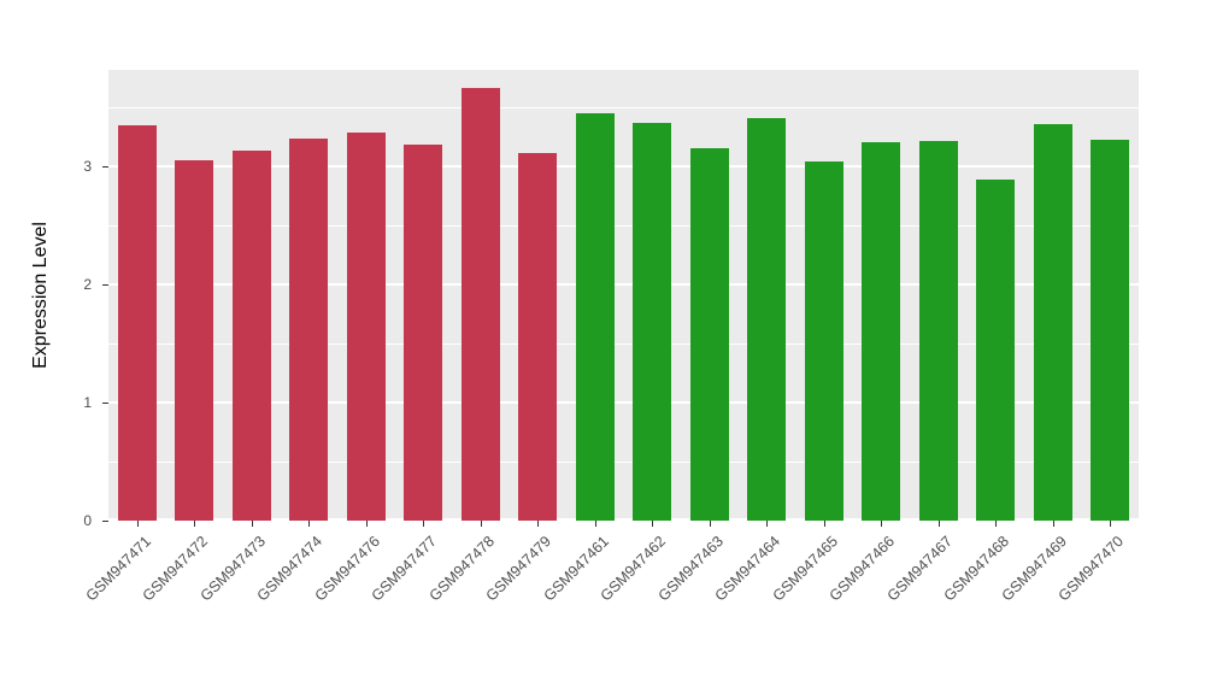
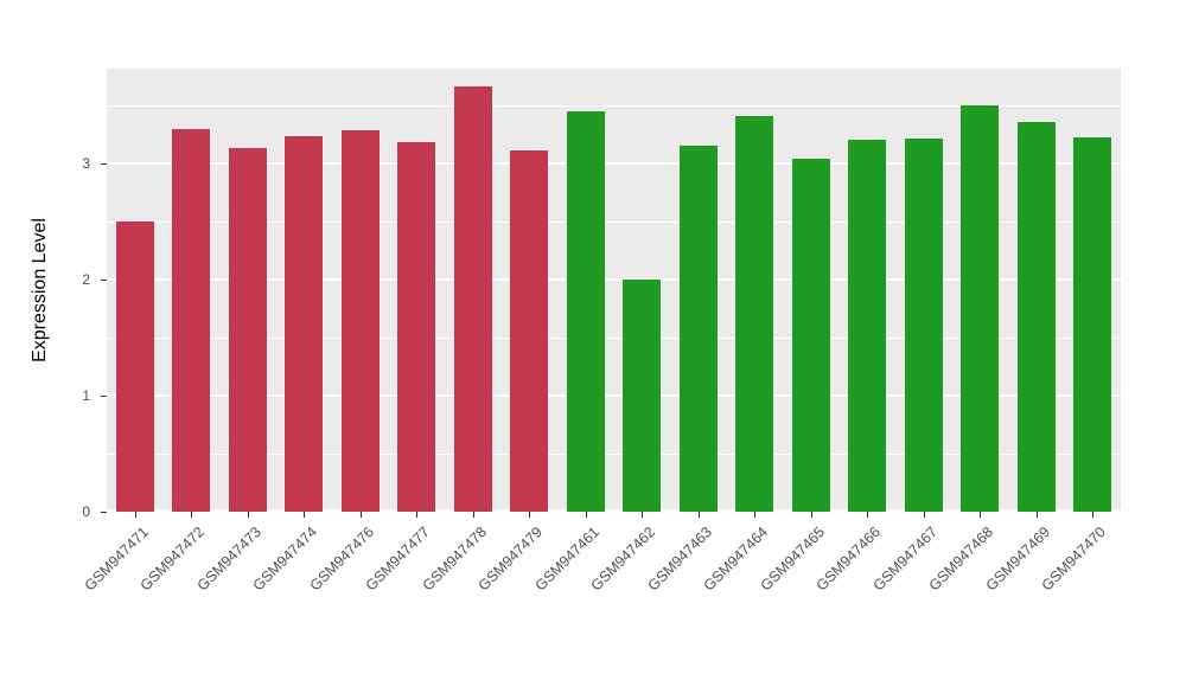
GSM947471: 3.4 -> 2.5
GSM947472: 3.0 -> 3.3
GSM947462: 3.4 -> 2.0
GSM947468: 2.9 -> 3.5
